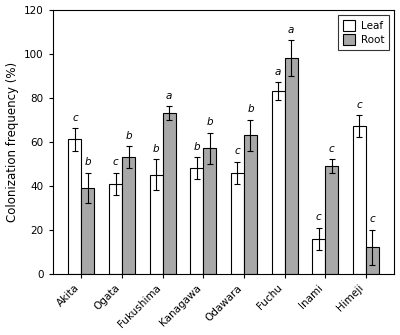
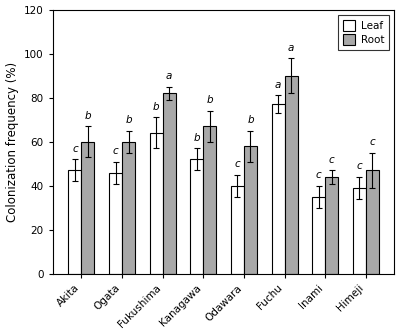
Leaf/Akita: 61 -> 47
Root/Akita: 39 -> 60
Leaf/Ogata: 41 -> 46
Root/Ogata: 53 -> 60
Leaf/Fukushima: 45 -> 64
Root/Fukushima: 73 -> 82
Leaf/Kanagawa: 48 -> 52
Root/Kanagawa: 57 -> 67
Leaf/Odawara: 46 -> 40
Root/Odawara: 63 -> 58
Leaf/Fuchu: 83 -> 77
Root/Fuchu: 98 -> 90
Leaf/Inami: 16 -> 35
Root/Inami: 49 -> 44
Leaf/Himeji: 67 -> 39
Root/Himeji: 12 -> 47
